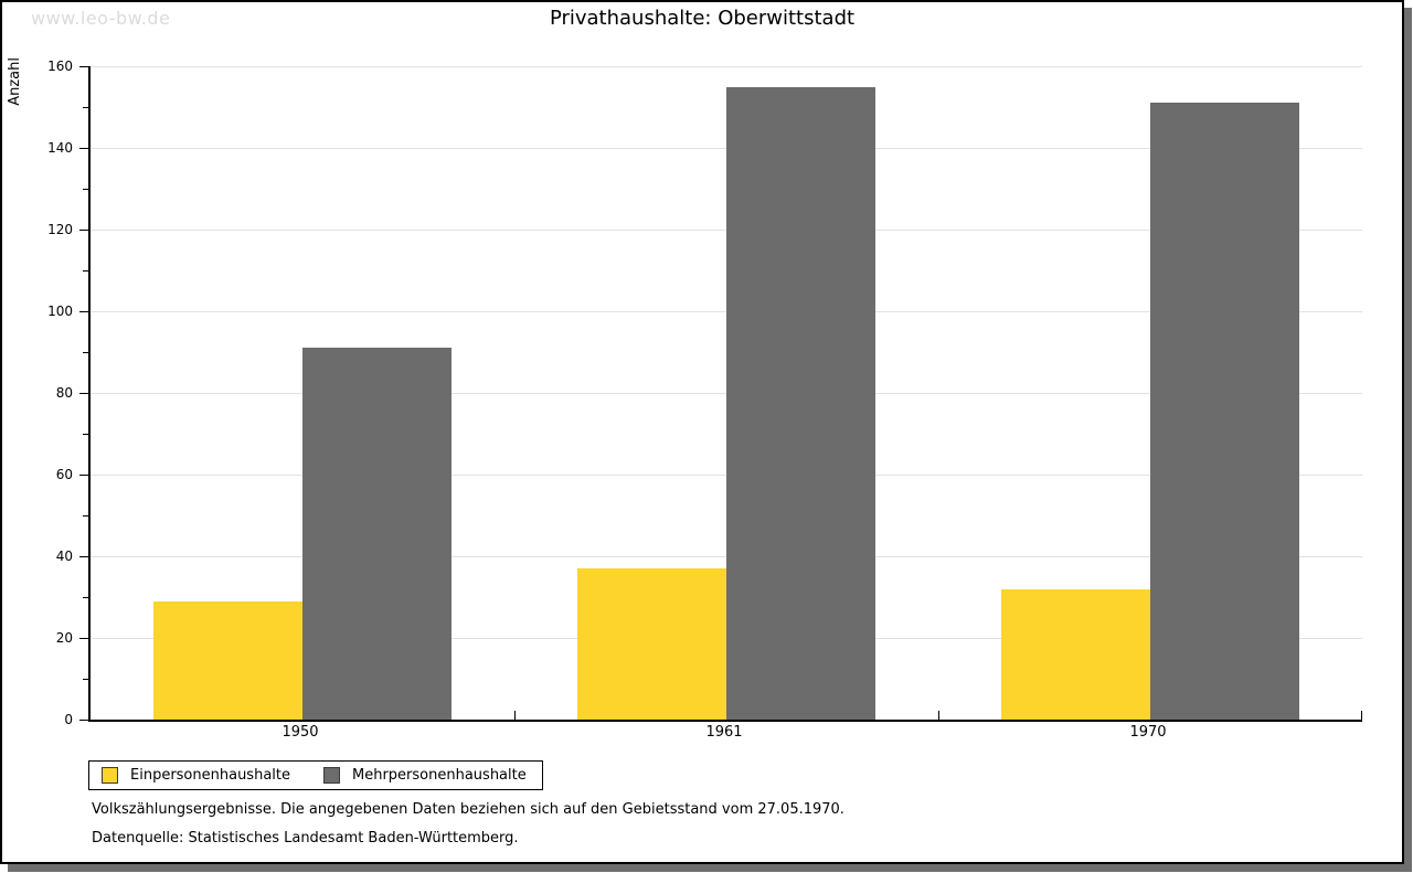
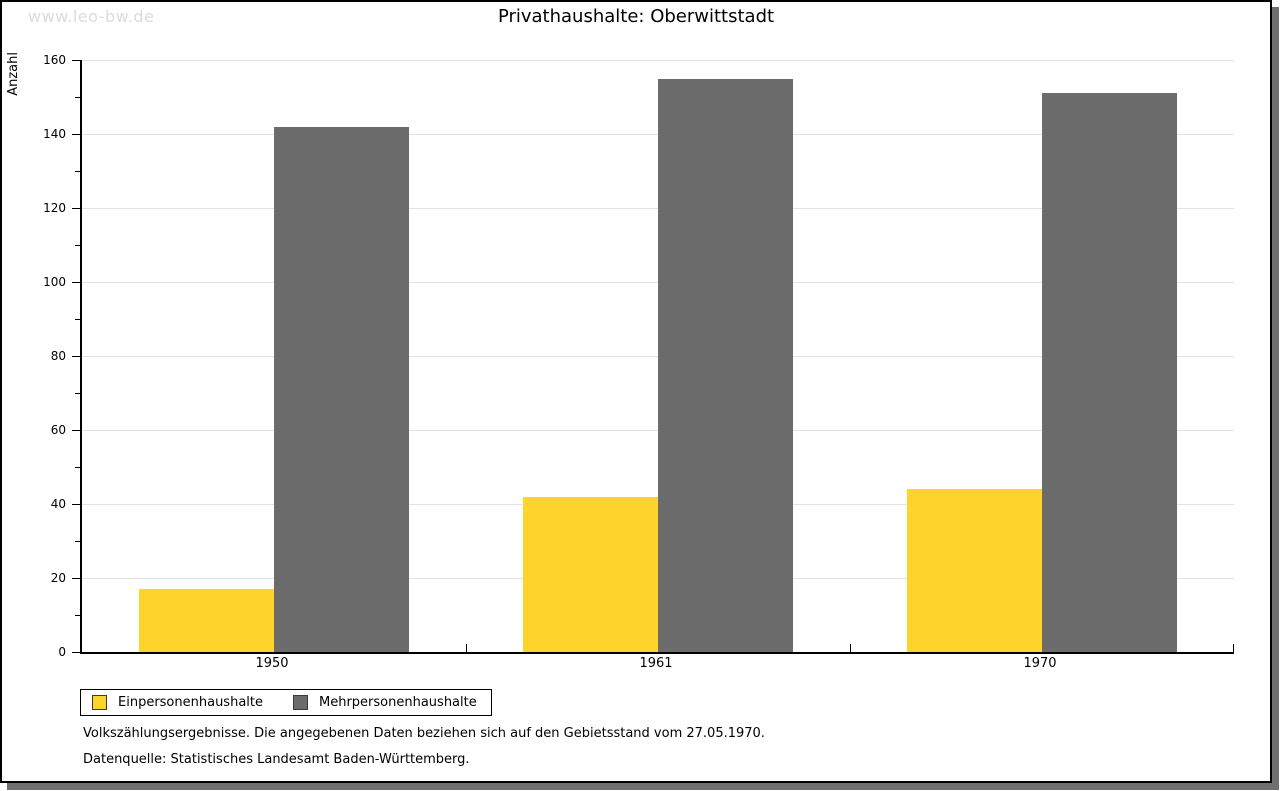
Einpersonenhaushalte/1950: 29 -> 17
Mehrpersonenhaushalte/1950: 91 -> 142
Einpersonenhaushalte/1961: 37 -> 42
Einpersonenhaushalte/1970: 32 -> 44
